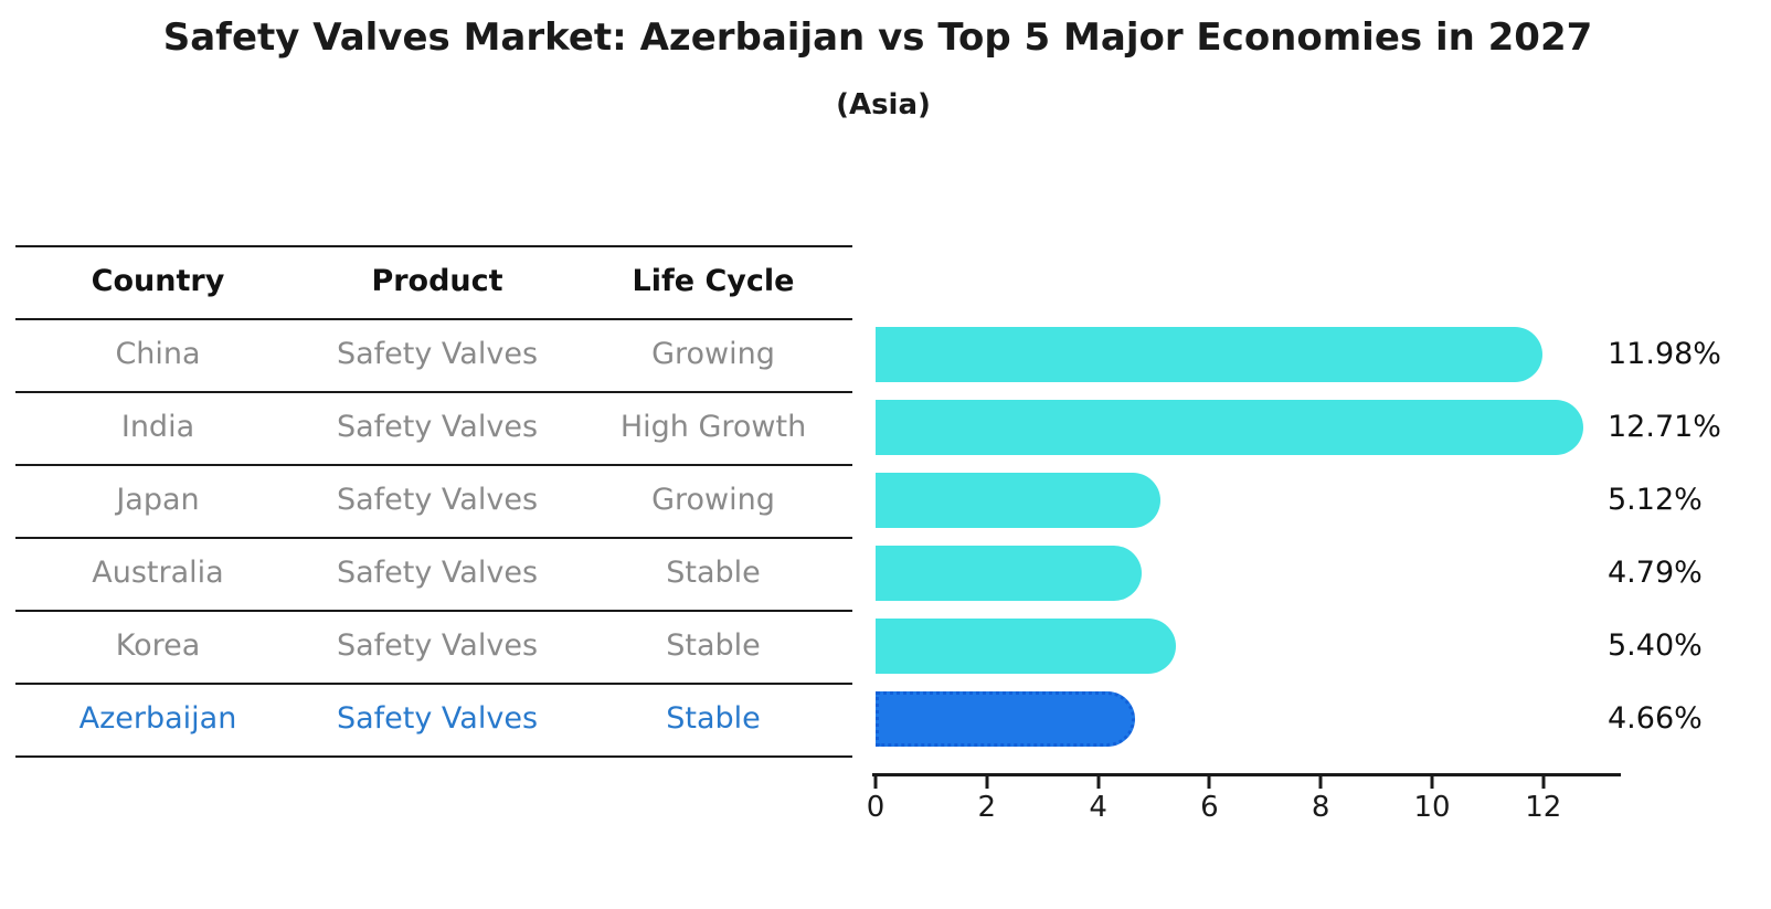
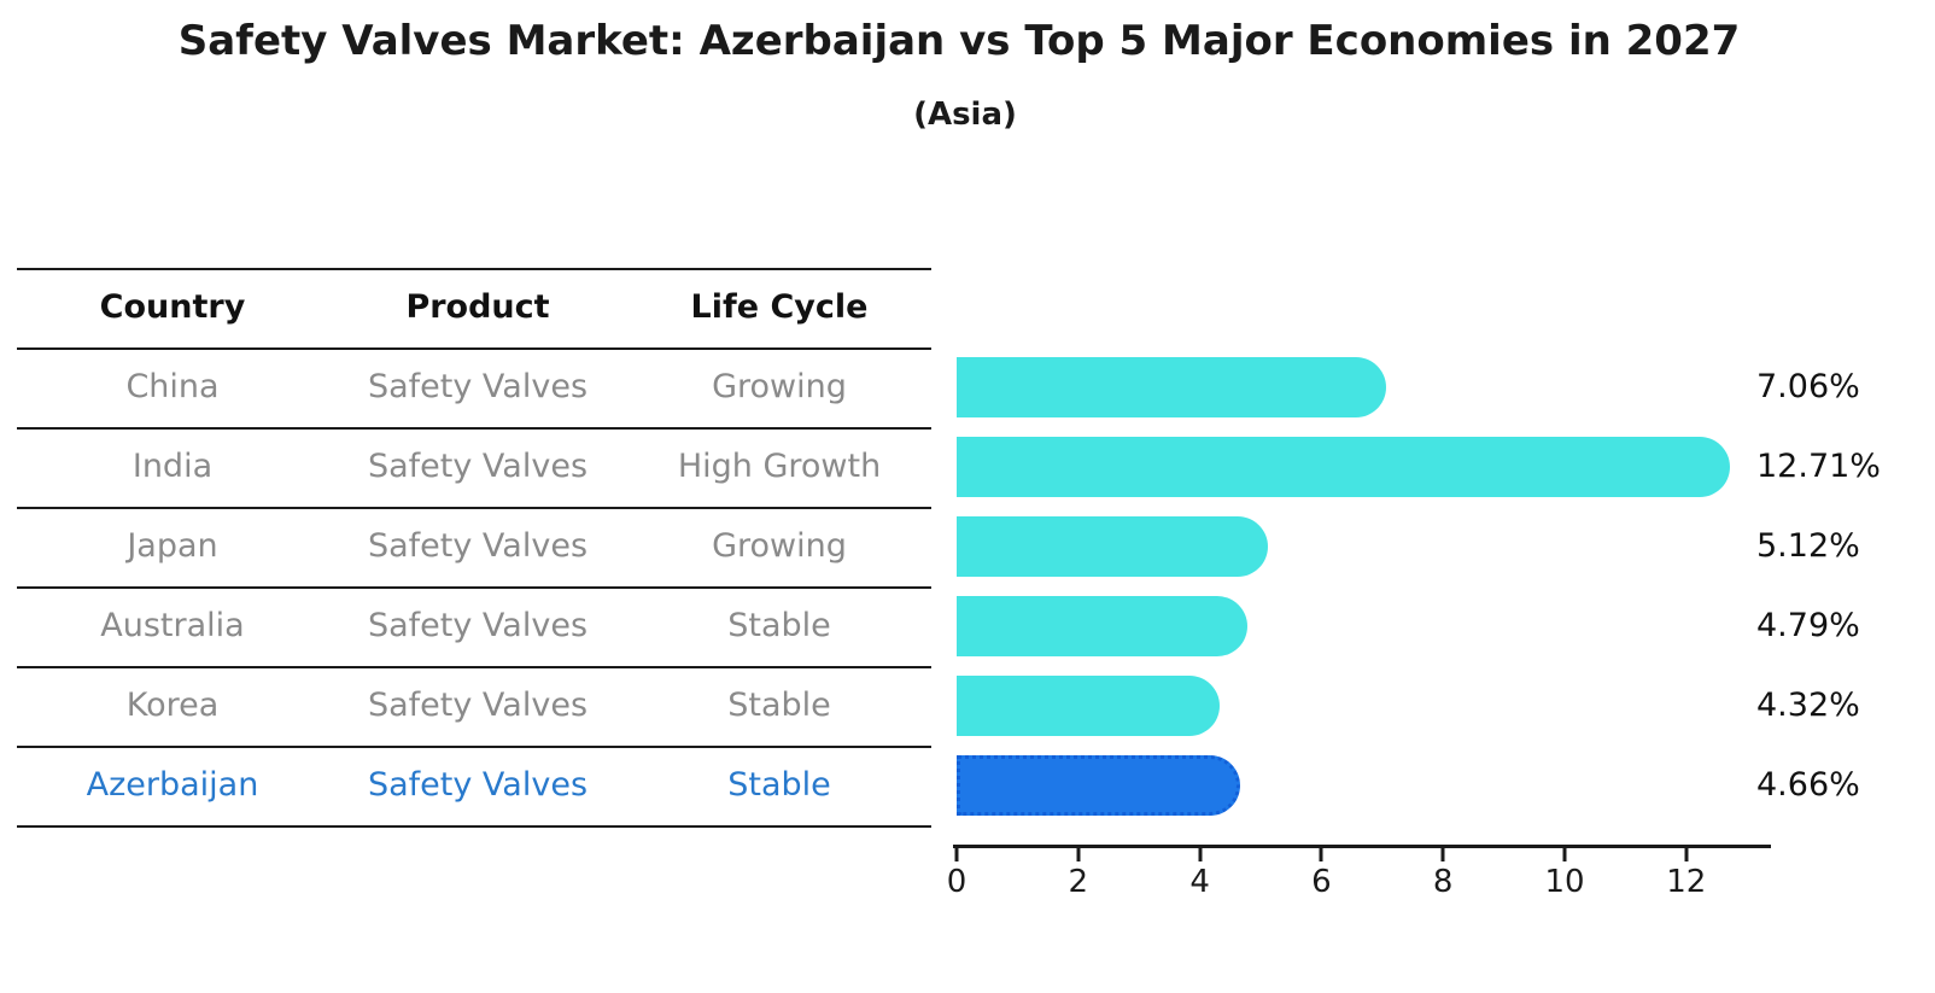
China: 11.98% -> 7.06%
Korea: 5.40% -> 4.32%
